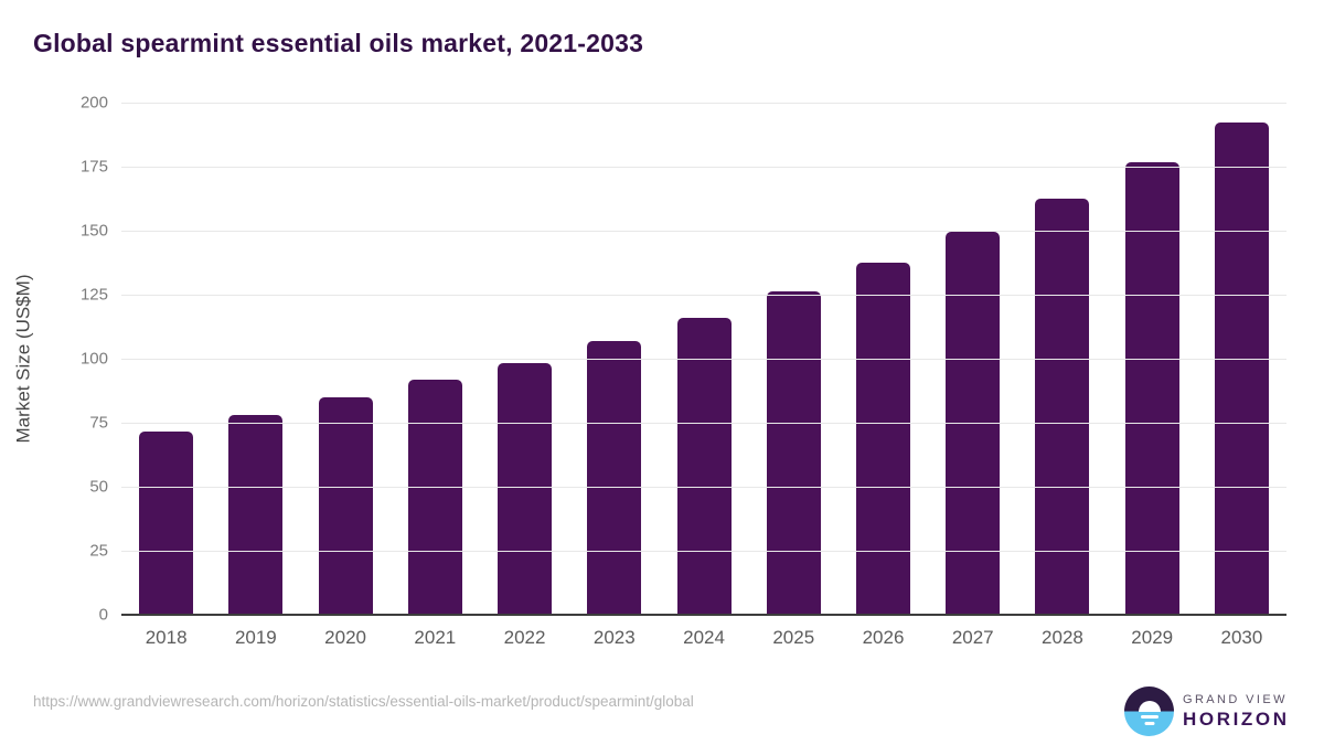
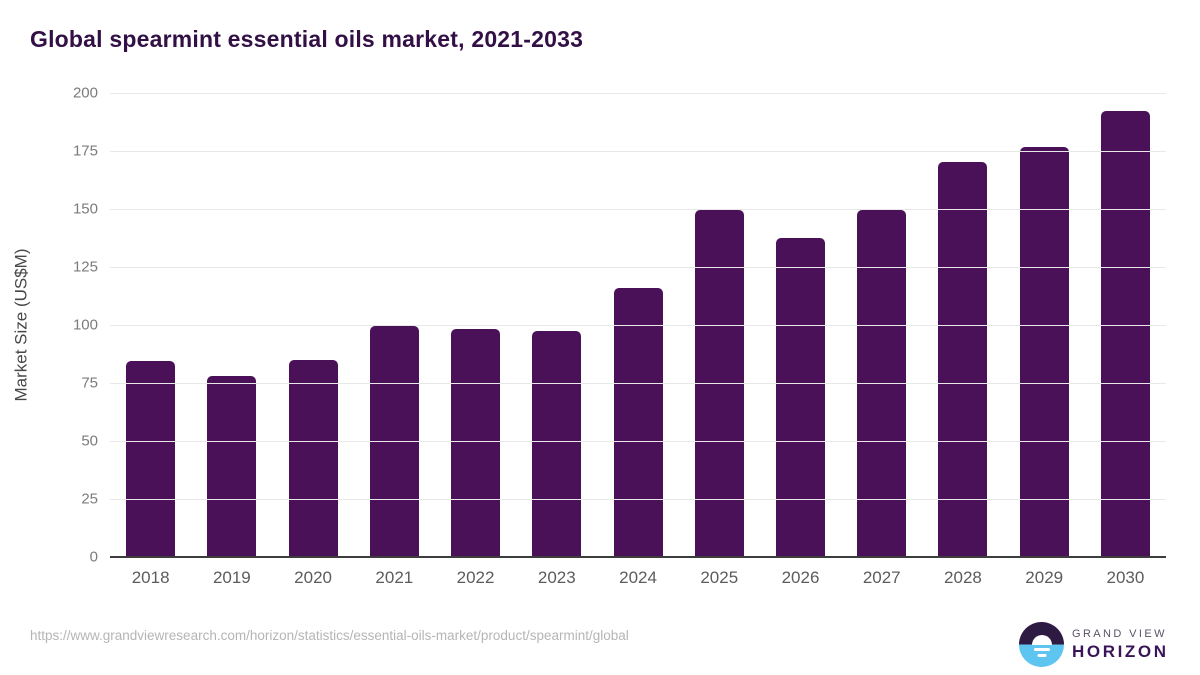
2018: 71 -> 84
2021: 92 -> 99
2023: 106 -> 97
2025: 126 -> 149
2028: 162 -> 170
